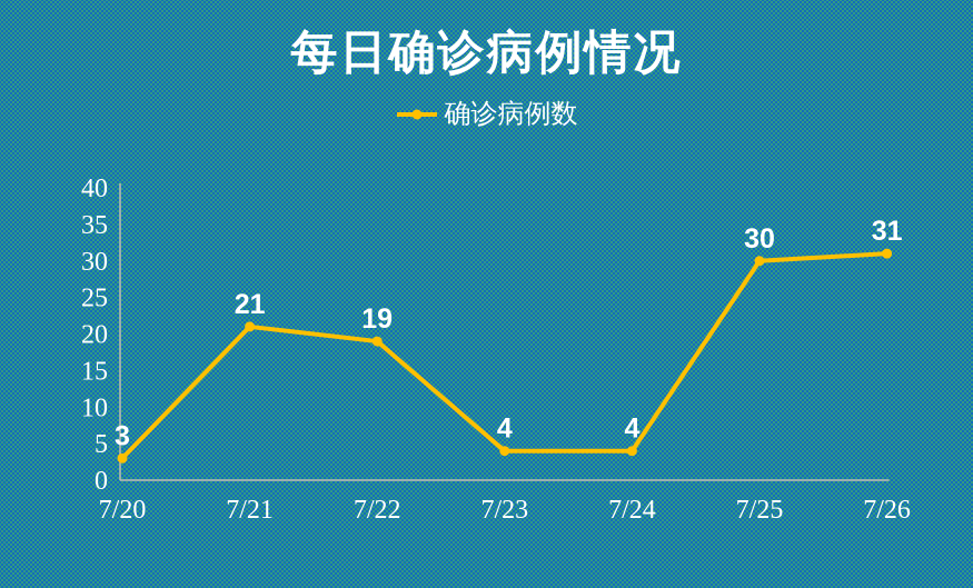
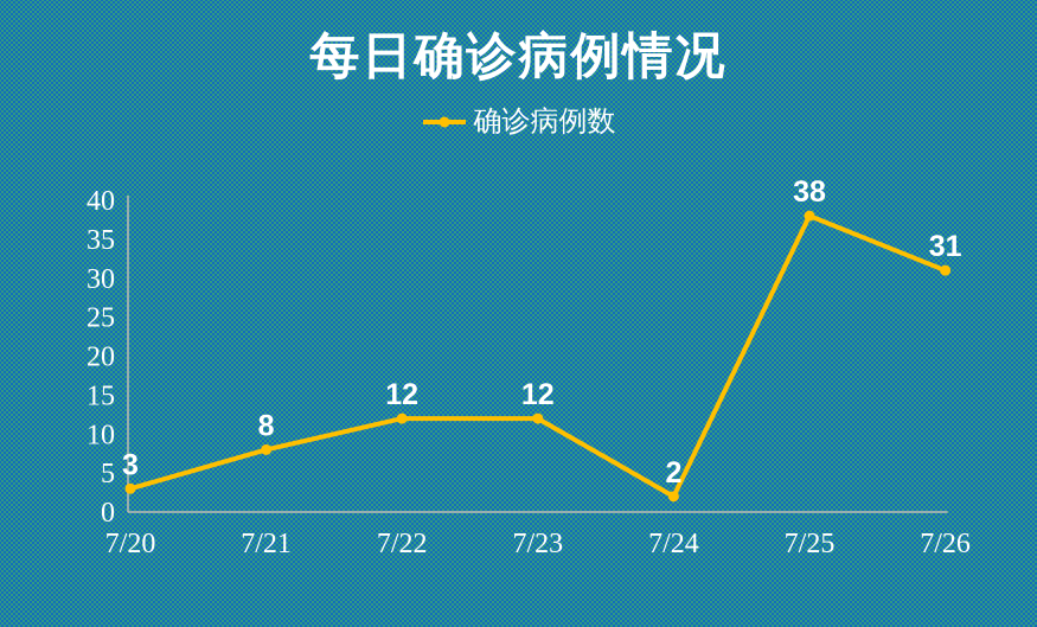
7/21: 21 -> 8
7/22: 19 -> 12
7/23: 4 -> 12
7/24: 4 -> 2
7/25: 30 -> 38
